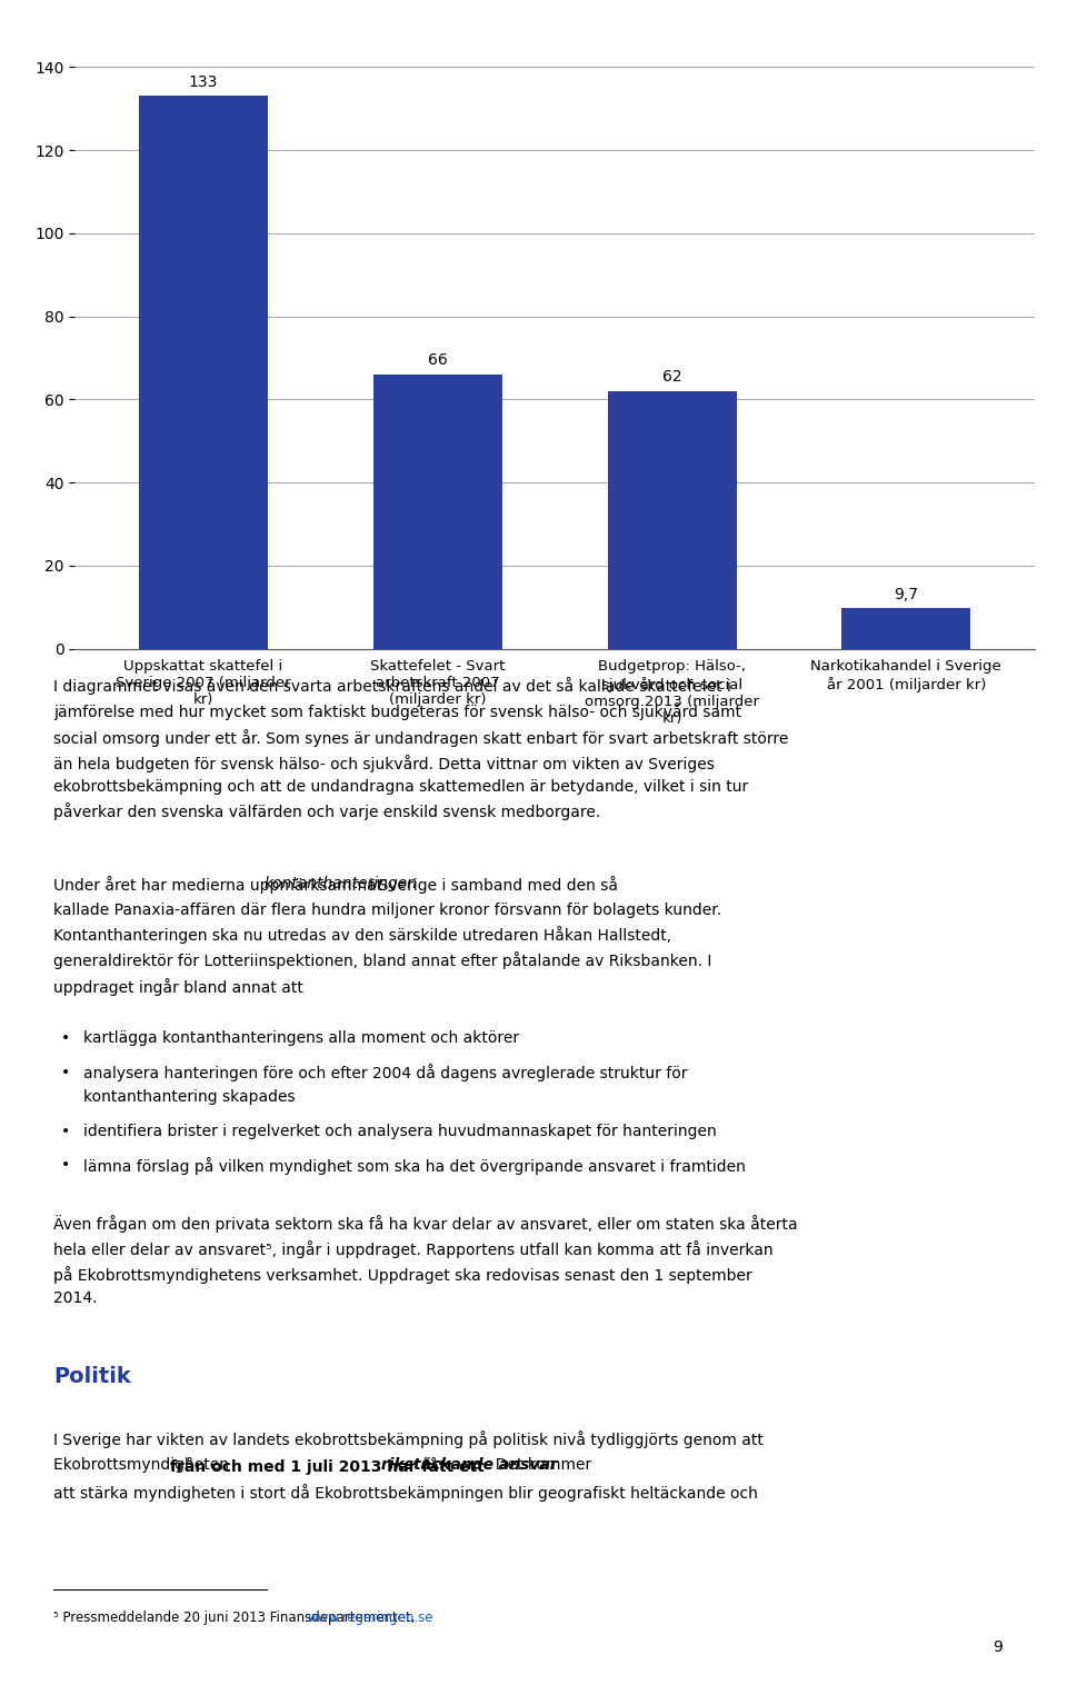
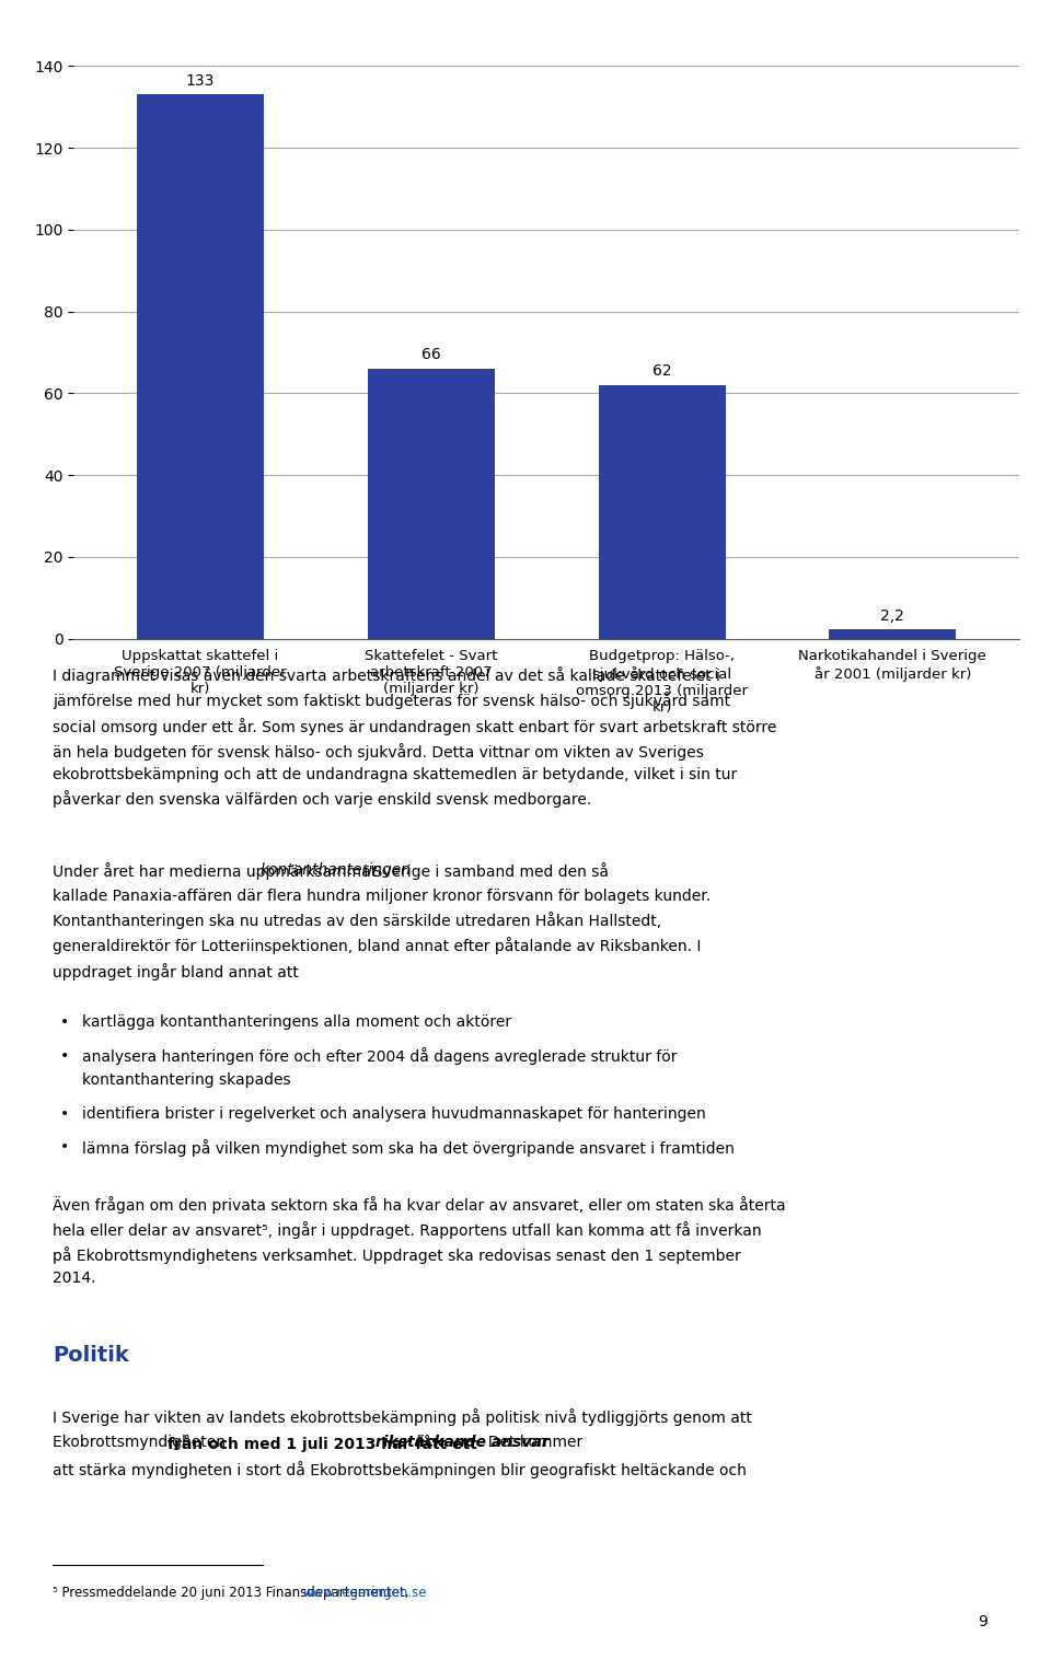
Narkotikahandel i Sverige år 2001 (miljarder kr): 9,7 -> 2,2
